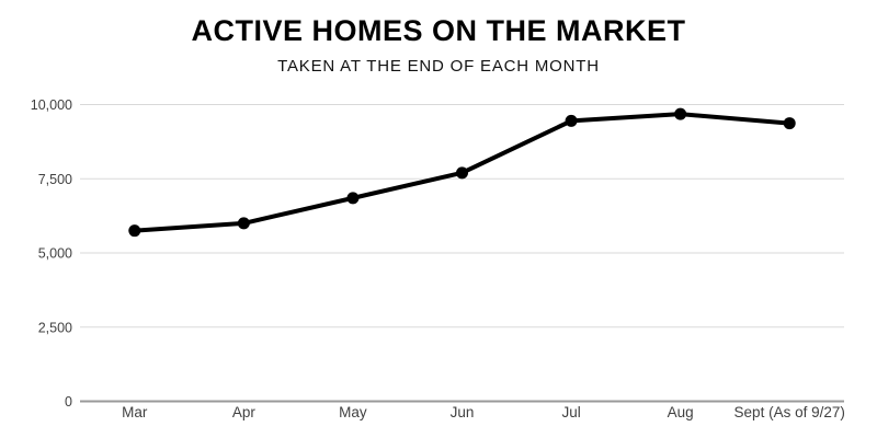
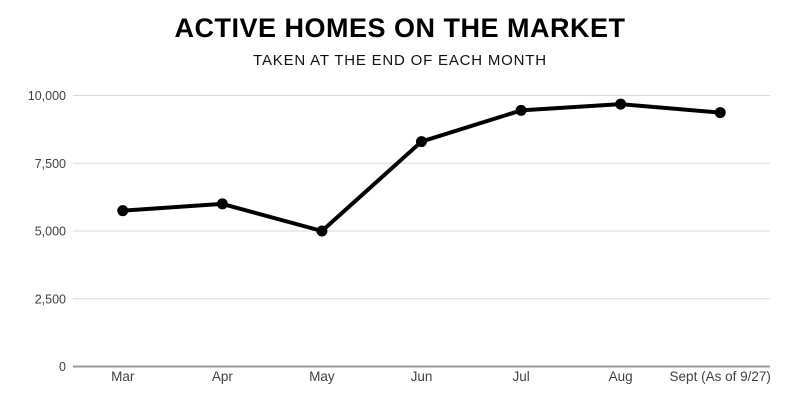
May: 6800 -> 5000
Jun: 7700 -> 8300
